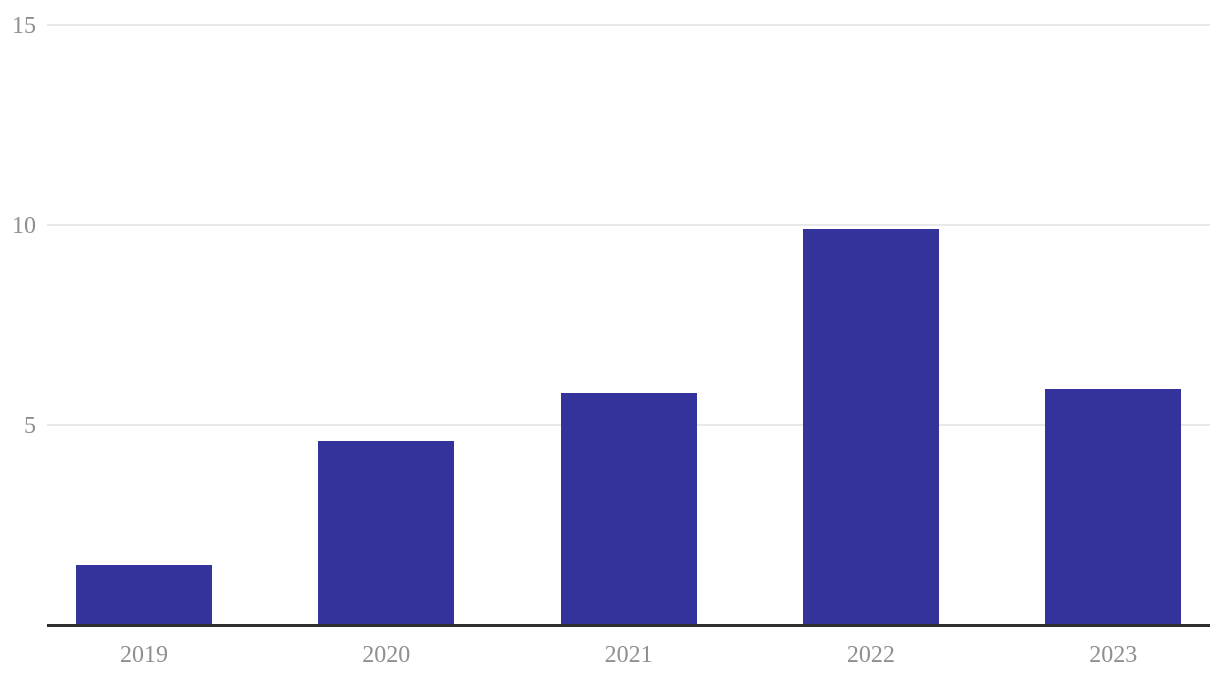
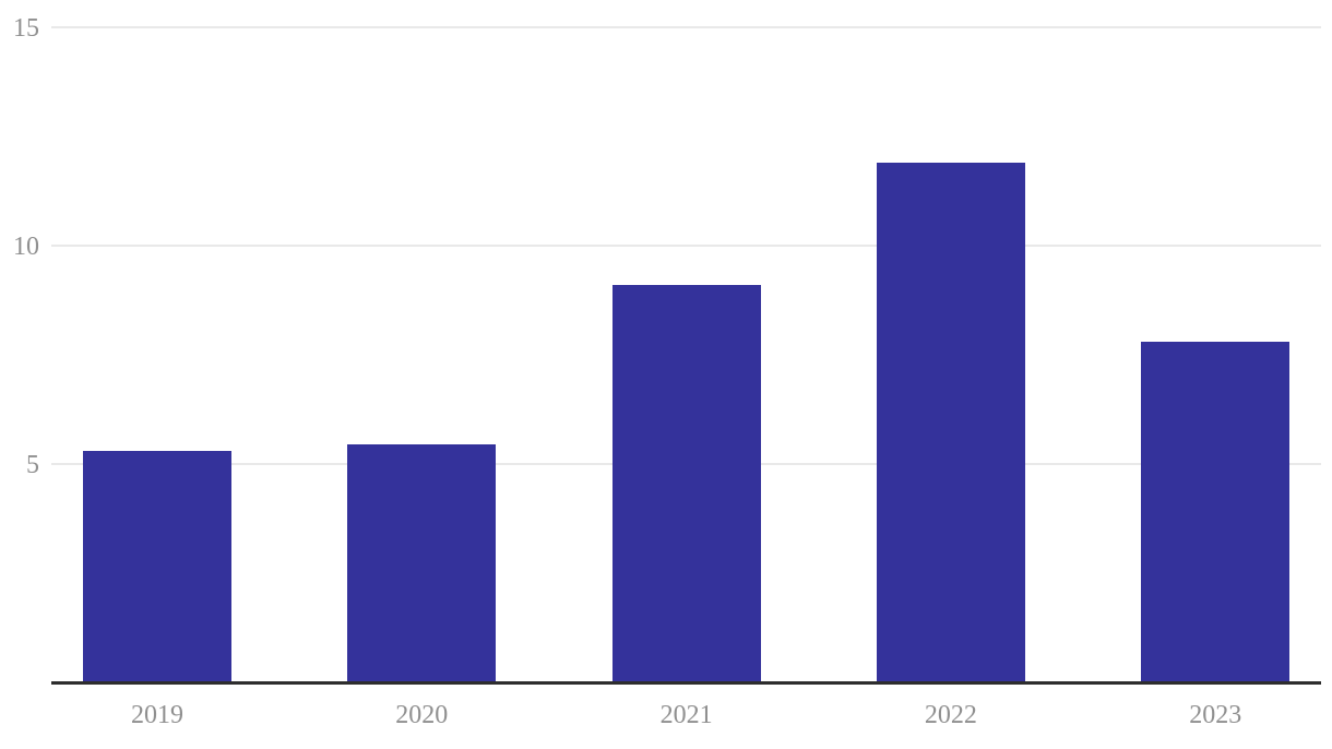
2019: 1.5 -> 5.3
2020: 4.6 -> 5.5
2021: 5.8 -> 9.1
2022: 9.9 -> 11.9
2023: 5.9 -> 7.8
